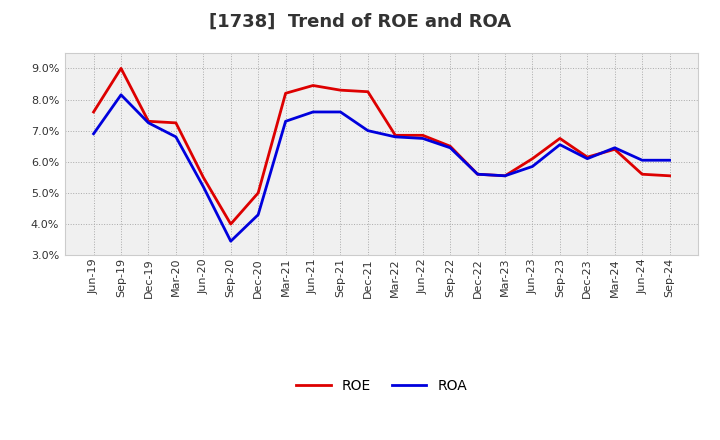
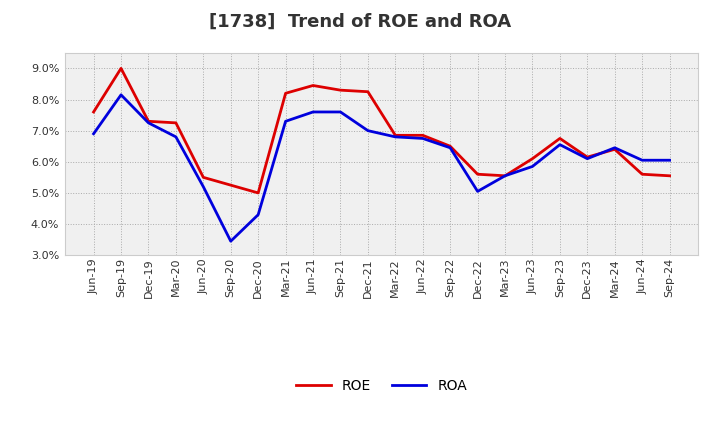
ROE/Sep-20: 4.00% -> 5.25%
ROA/Dec-22: 5.60% -> 5.05%
